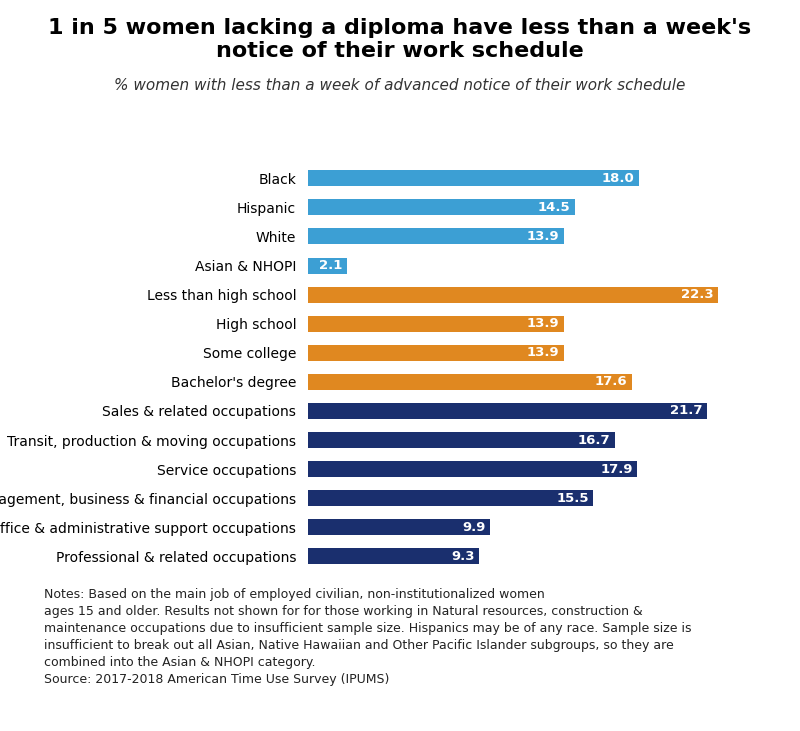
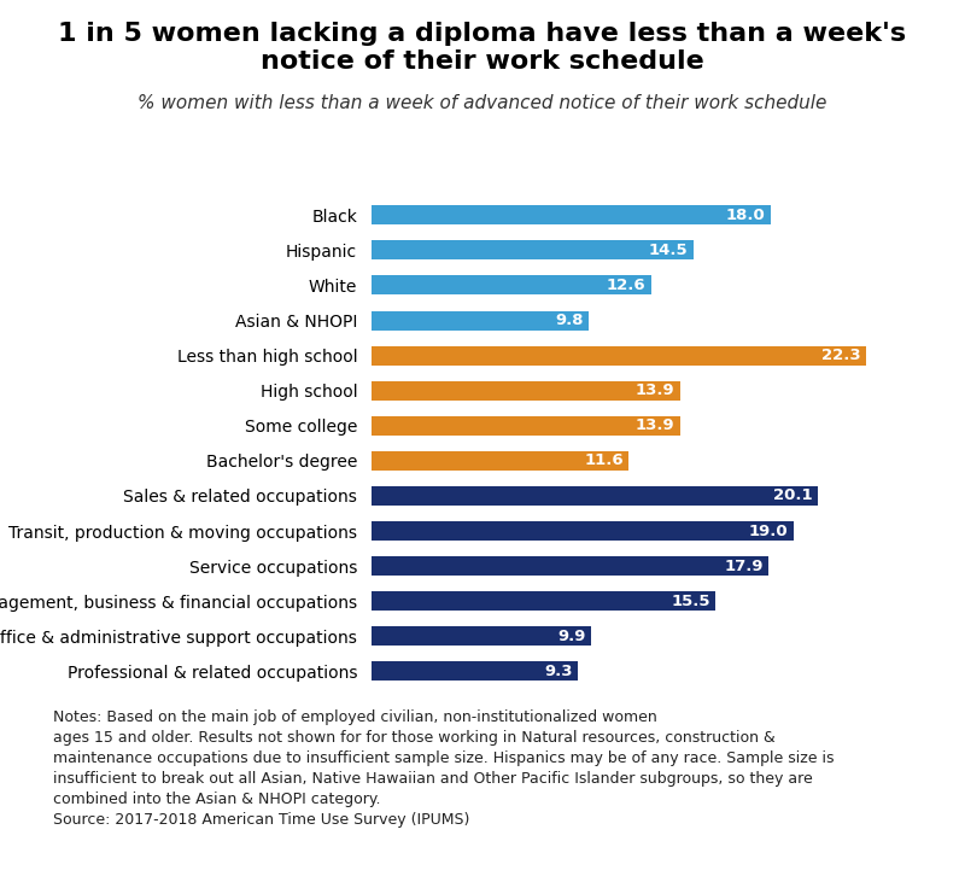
White: 13.9 -> 12.6
Asian & NHOPI: 2.1 -> 9.8
Bachelor's degree: 17.6 -> 11.6
Sales & related occupations: 21.7 -> 20.1
Transit, production & moving occupations: 16.7 -> 19.0
